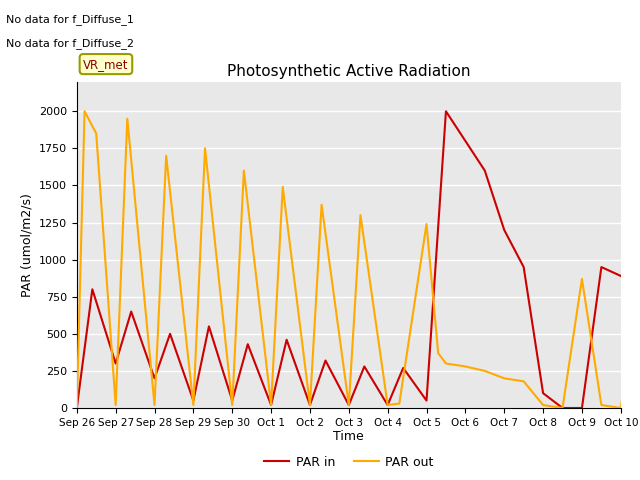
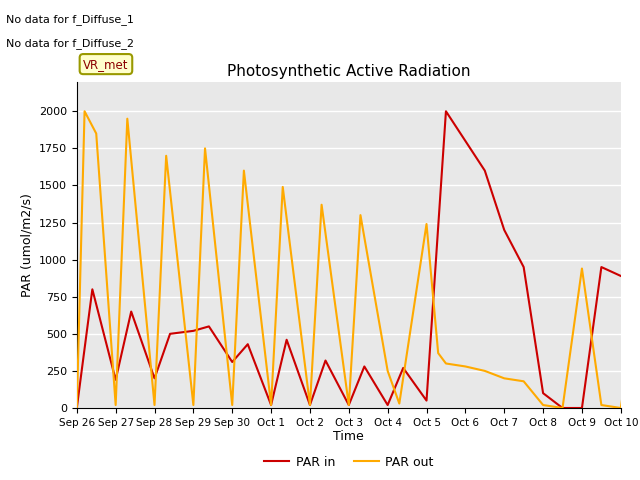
PAR in/Sep 27: 300 -> 190
PAR in/Sep 29: 50 -> 520
PAR in/Sep 30: 50 -> 310
PAR out/Oct 4: 20 -> 250
PAR out/Oct 9: 870 -> 940
